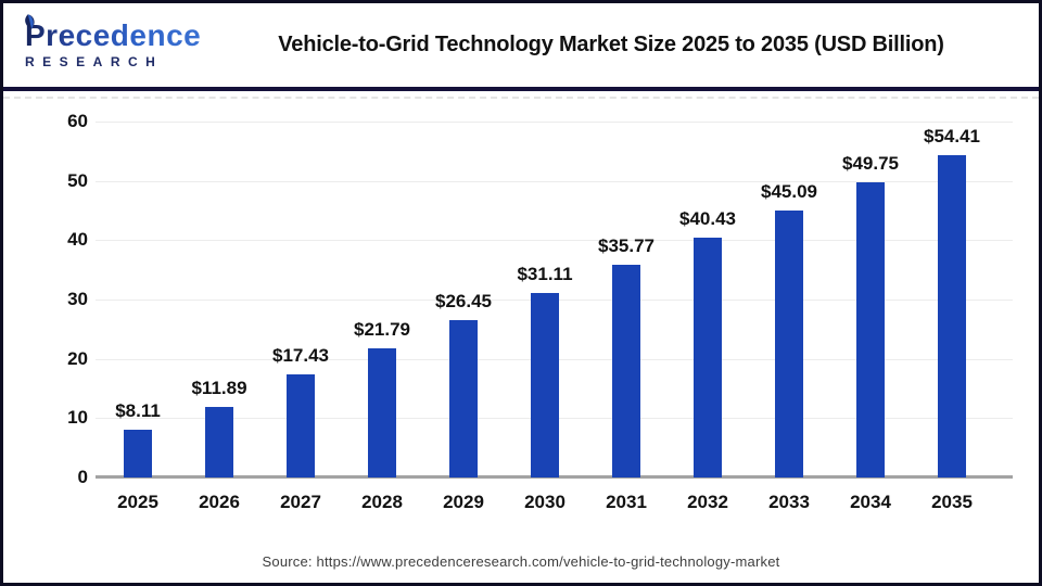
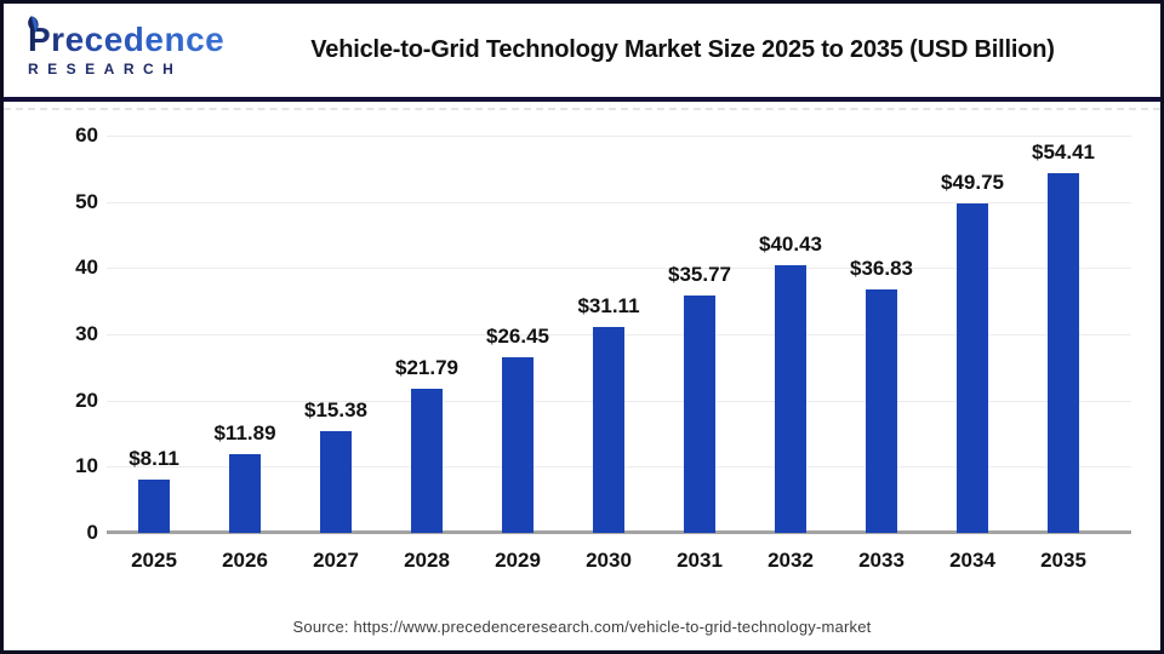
2027: $17.43 -> $15.38
2033: $45.09 -> $36.83
